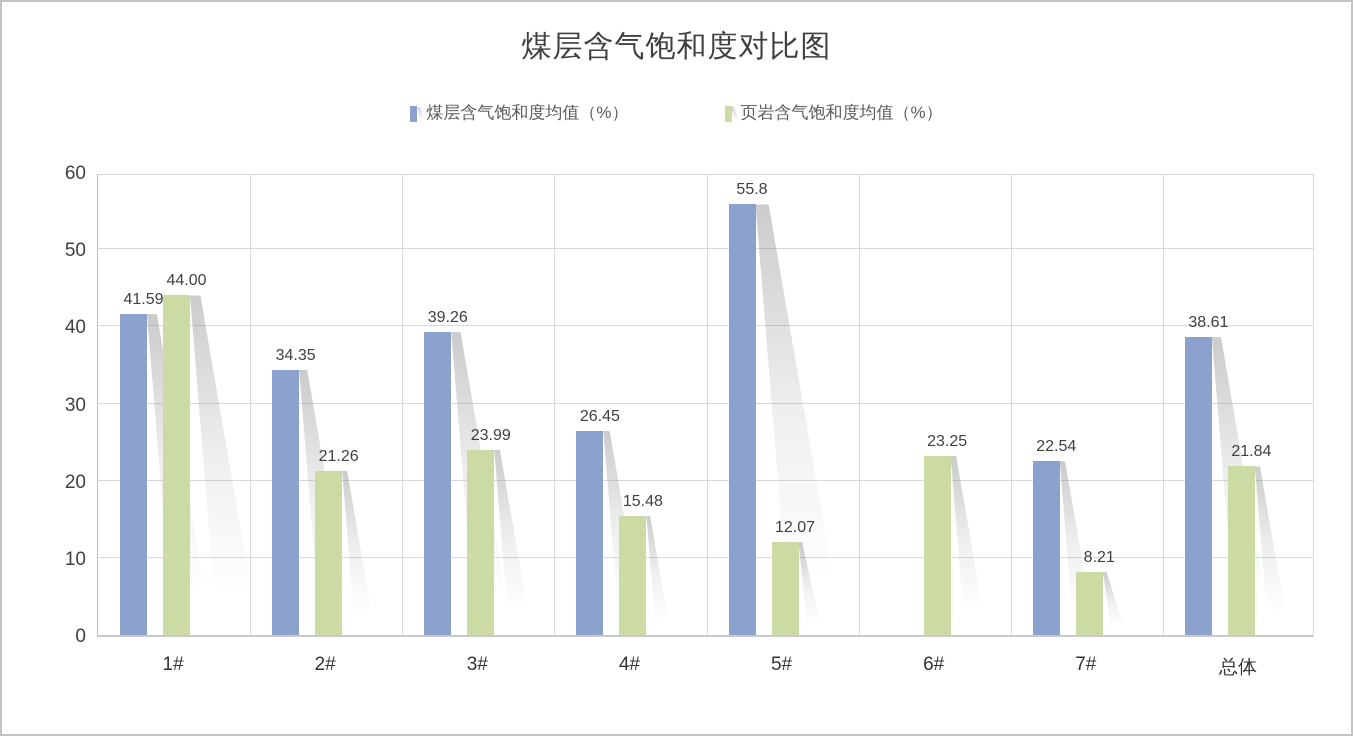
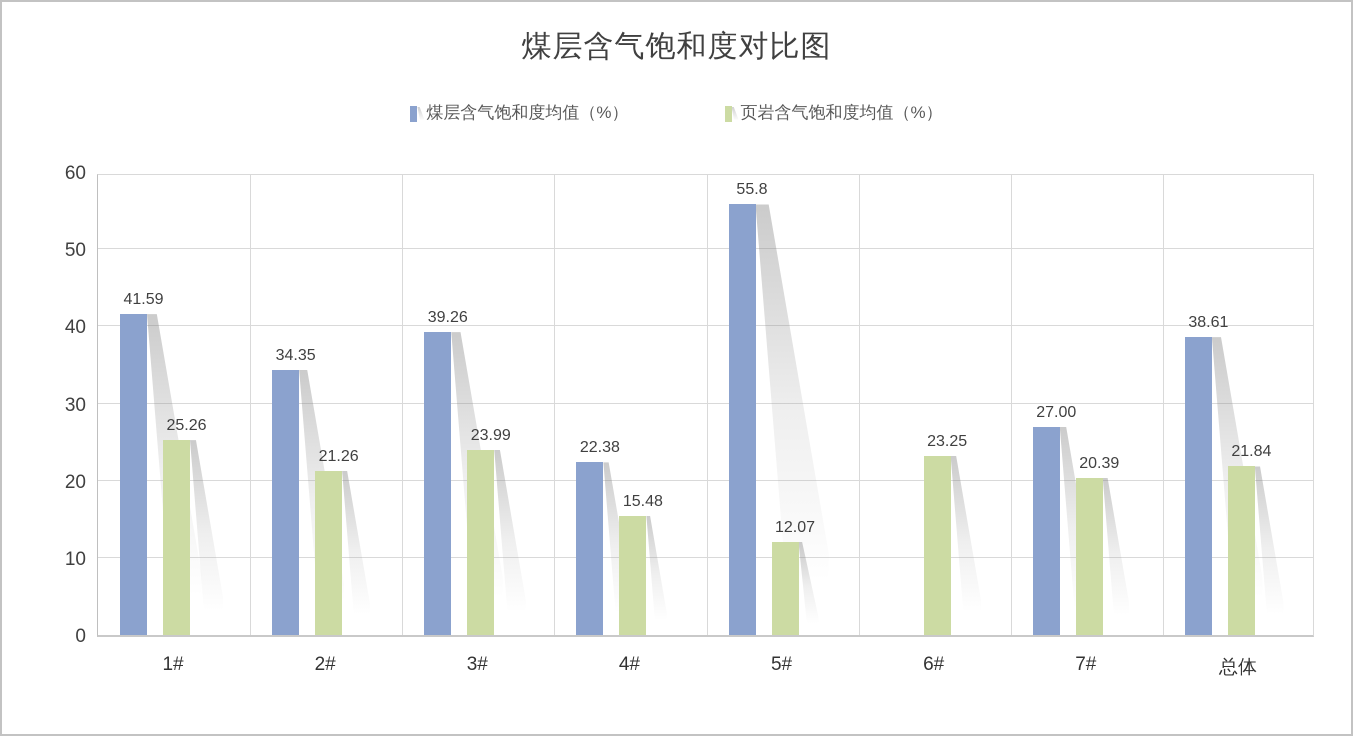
页岩含气饱和度均值（%）/1#: 44.00 -> 25.26
煤层含气饱和度均值（%）/4#: 26.45 -> 22.38
煤层含气饱和度均值（%）/7#: 22.54 -> 27.00
页岩含气饱和度均值（%）/7#: 8.21 -> 20.39
